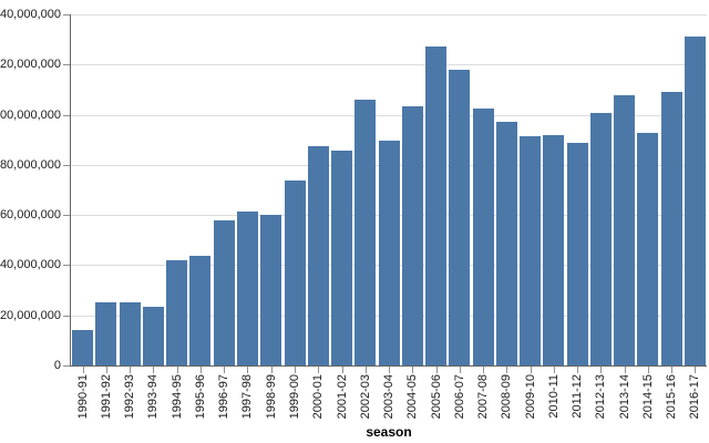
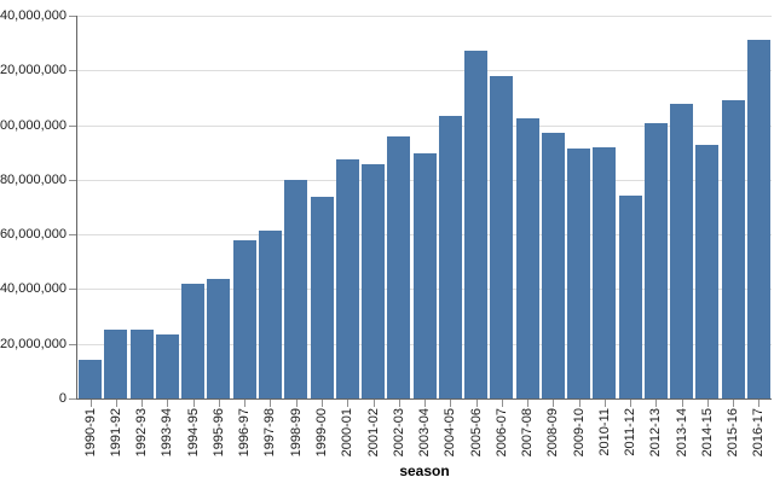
1998-99: 60000000 -> 80000000
2002-03: 106000000 -> 96000000
2011-12: 89000000 -> 74000000
